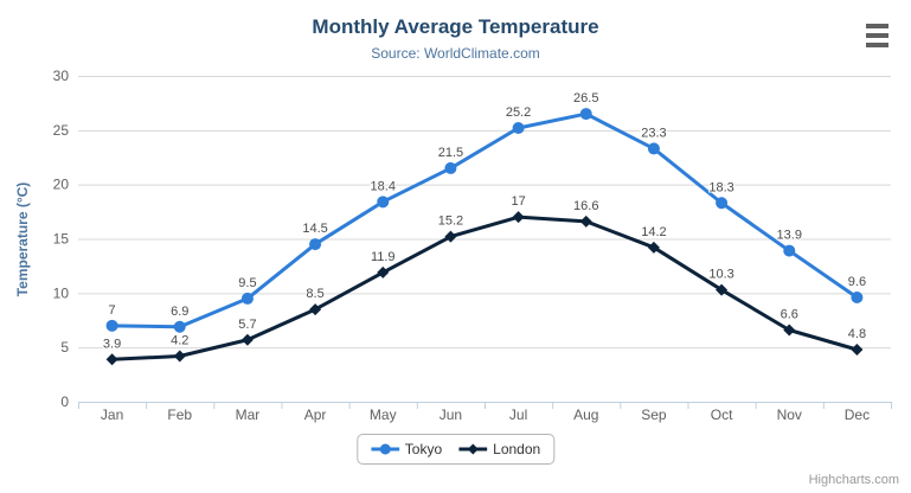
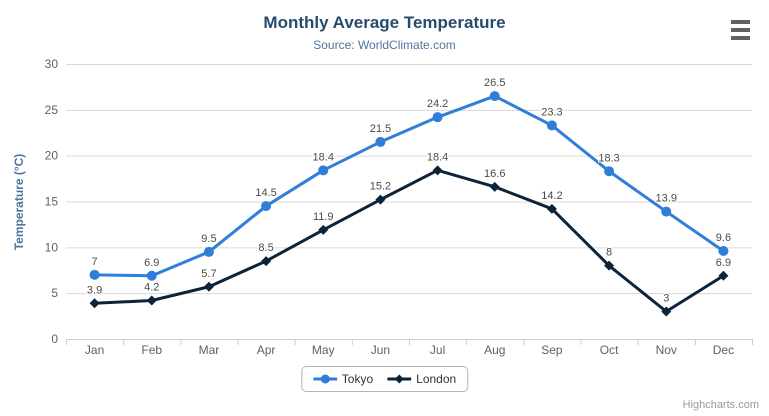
Tokyo/Jul: 25.2 -> 24.2
London/Jul: 17 -> 18.4
London/Oct: 10.3 -> 8
London/Nov: 6.6 -> 3
London/Dec: 4.8 -> 6.9
